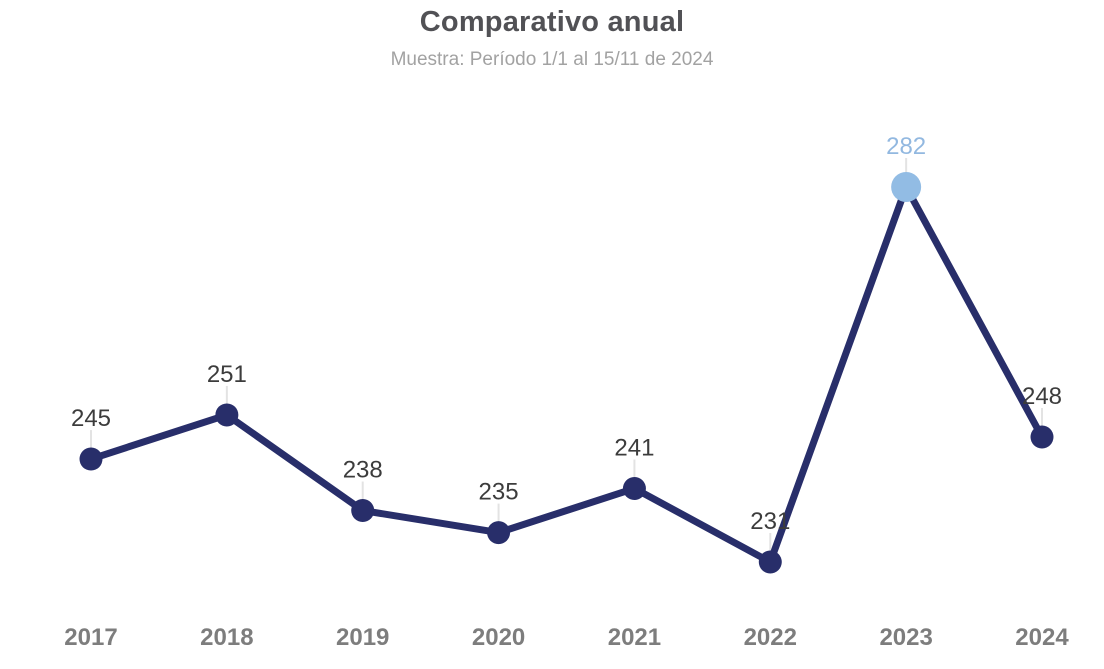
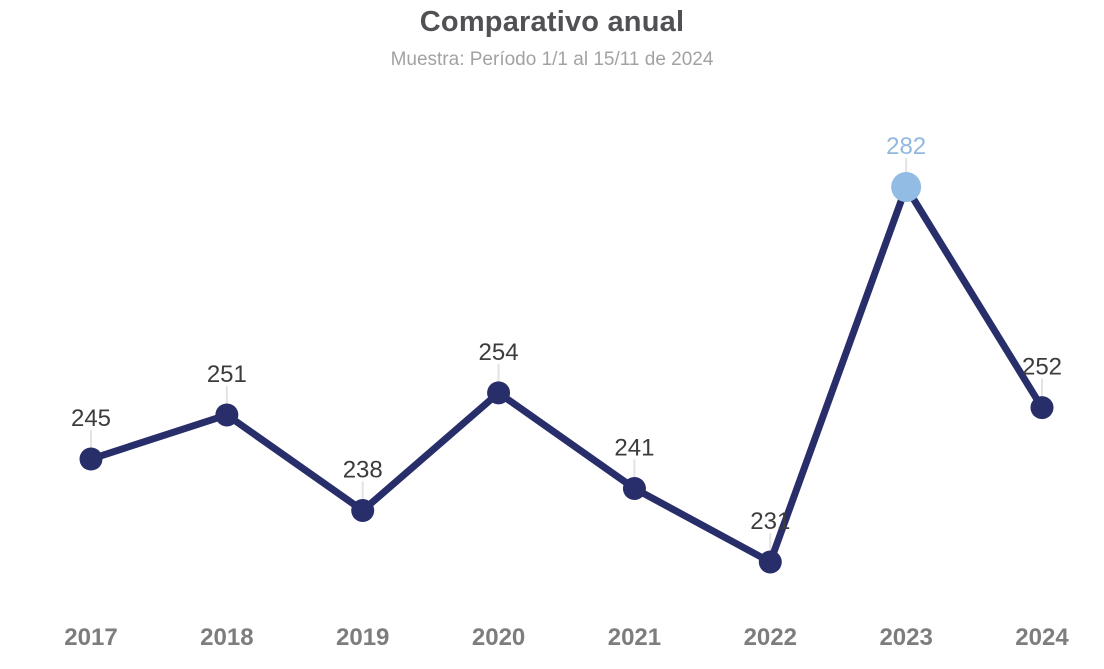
2020: 235 -> 254
2024: 248 -> 252
